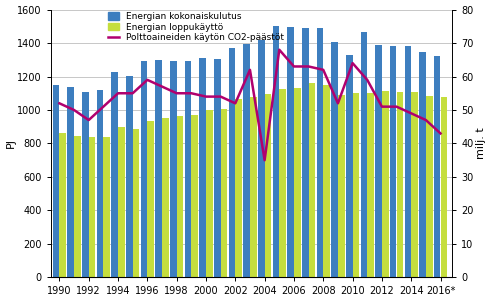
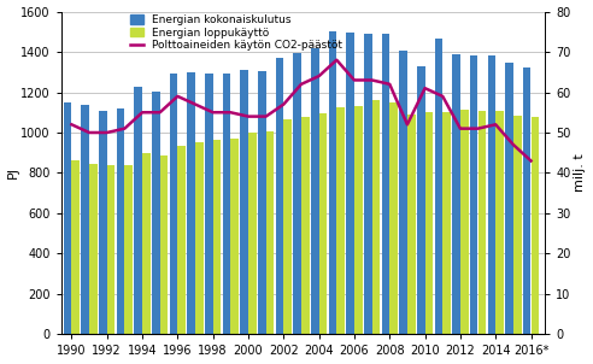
Polttoaineiden käytön CO2-päästöt/1992: 47 -> 50
Polttoaineiden käytön CO2-päästöt/2002: 52 -> 57
Polttoaineiden käytön CO2-päästöt/2004: 35 -> 64
Polttoaineiden käytön CO2-päästöt/2010: 64 -> 61
Polttoaineiden käytön CO2-päästöt/2014: 49 -> 52
